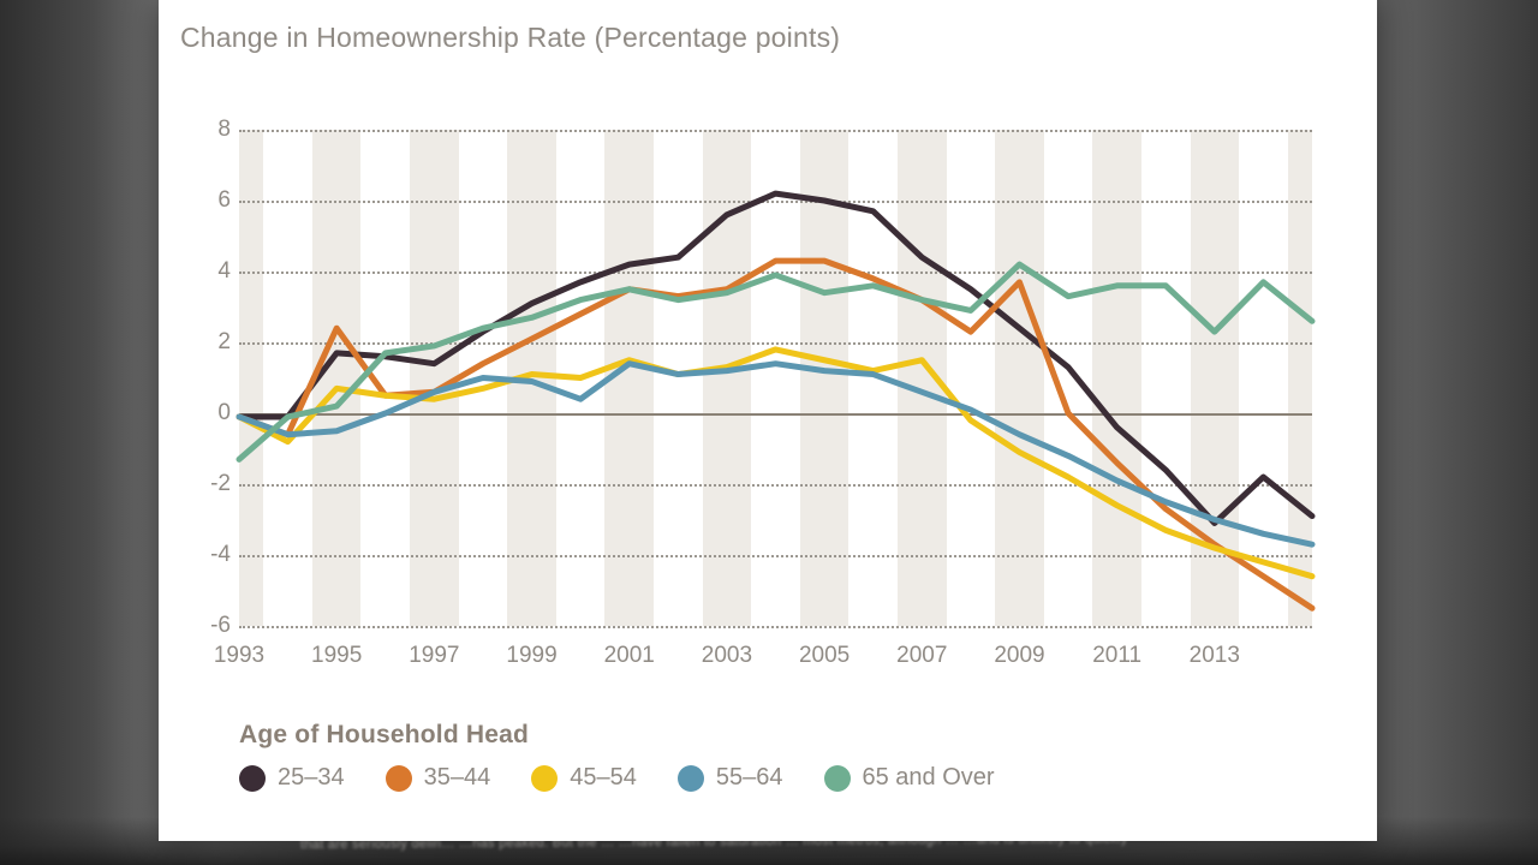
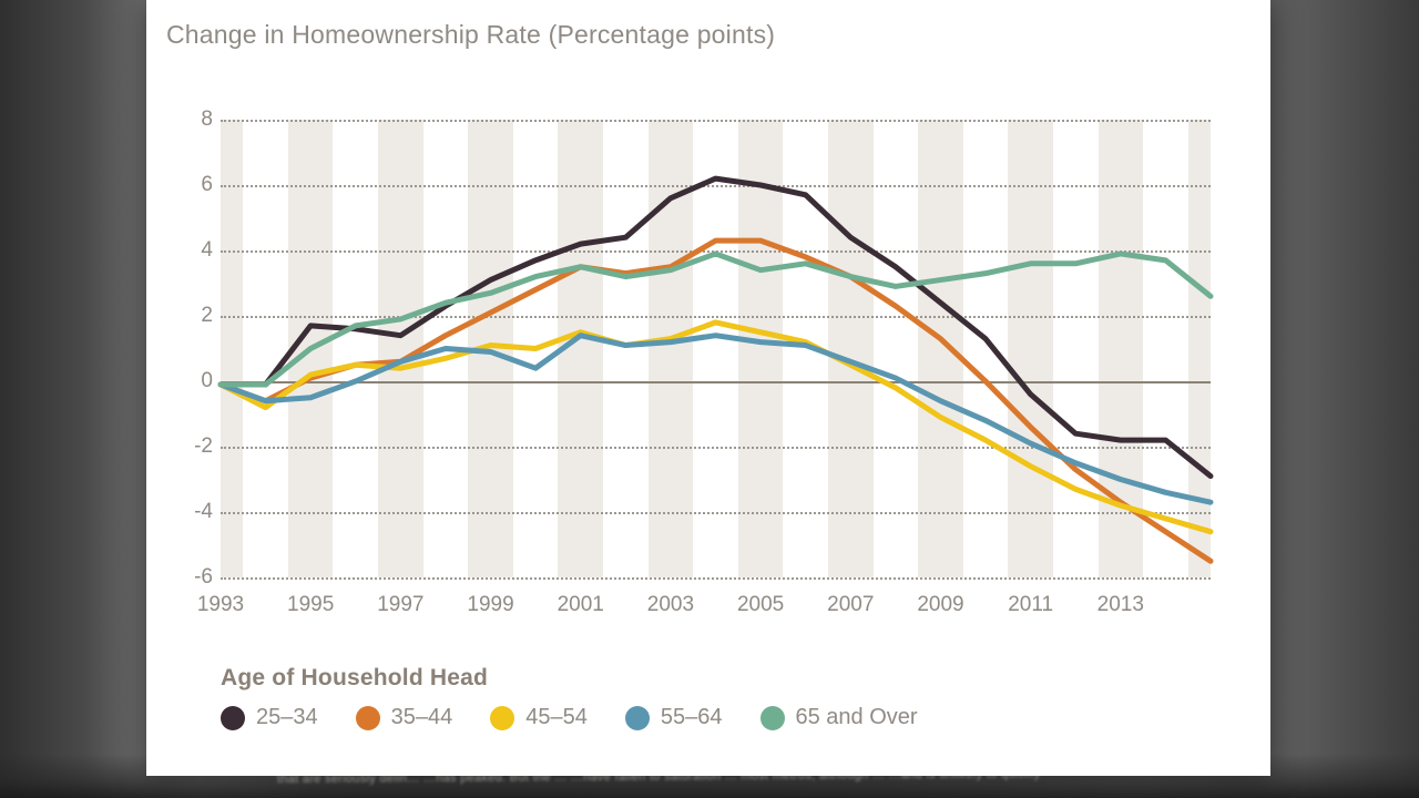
65 and Over/1993: -1.3 -> -0.1
35–44/1995: 2.4 -> 0.1
45–54/1995: 0.7 -> 0.2
65 and Over/1995: 0.2 -> 1.0
45–54/2007: 1.5 -> 0.5
35–44/2009: 3.7 -> 1.3
65 and Over/2009: 4.2 -> 3.1
25–34/2013: -3.1 -> -1.8
65 and Over/2013: 2.3 -> 3.9
